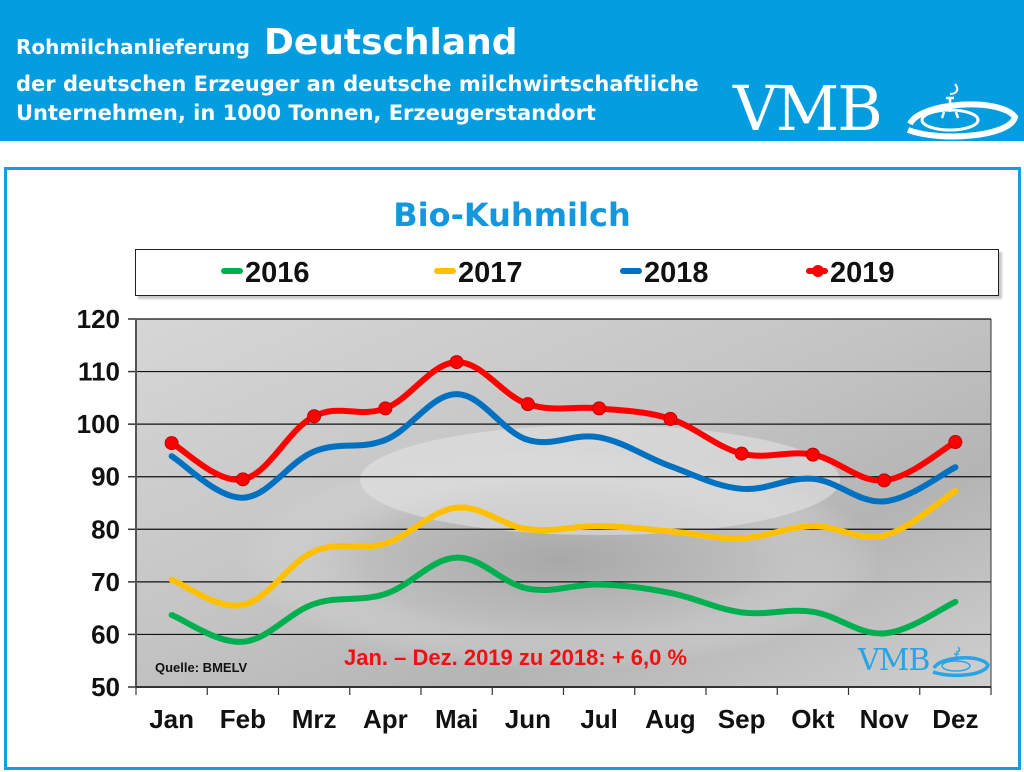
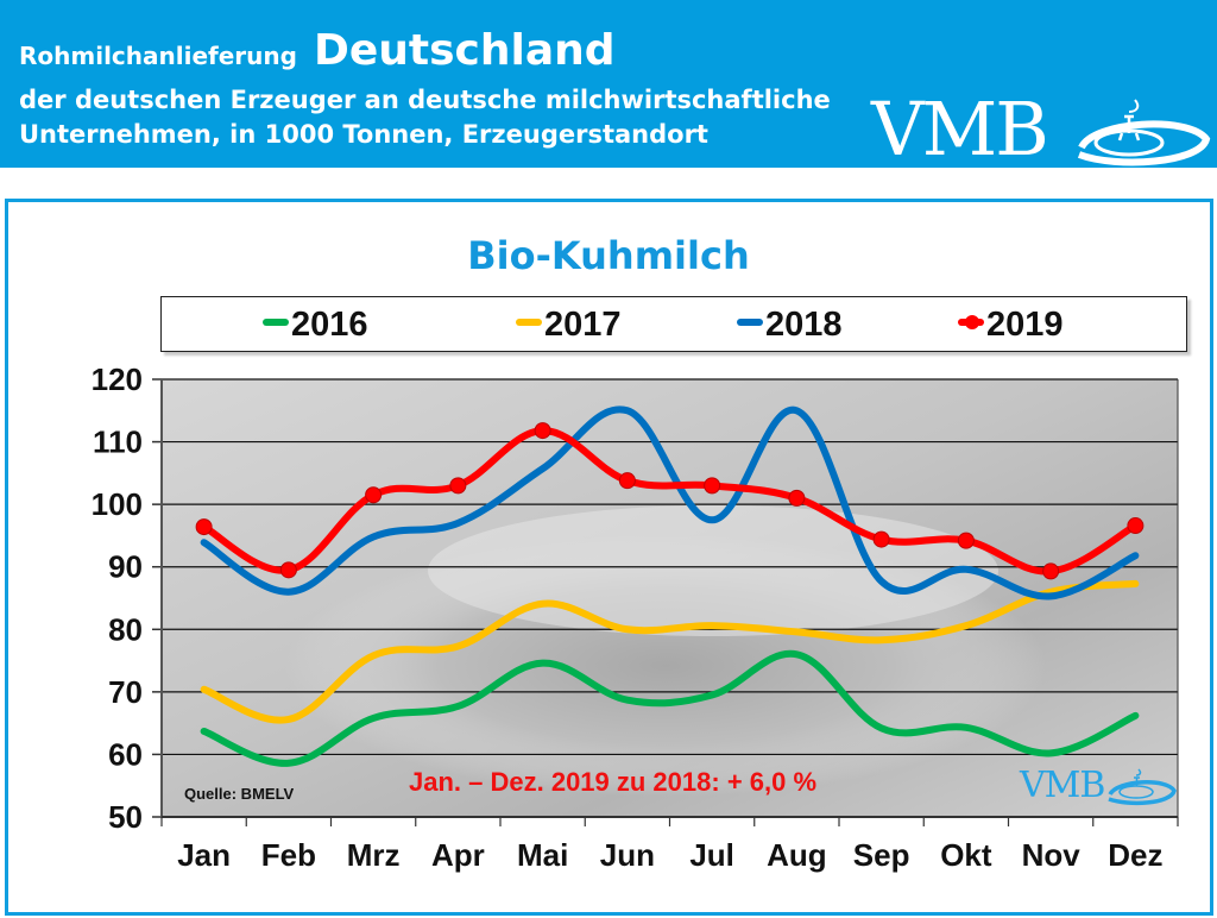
2018/Jun: 97 -> 115
2016/Aug: 68 -> 76
2018/Aug: 92 -> 115
2017/Nov: 79 -> 86
